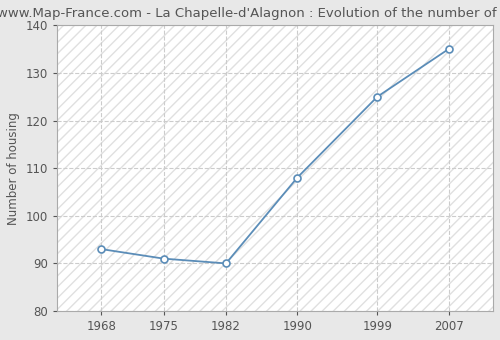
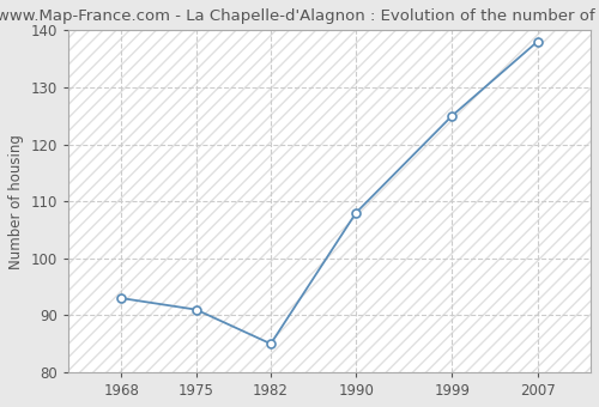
1982: 90 -> 85
2007: 135 -> 138
